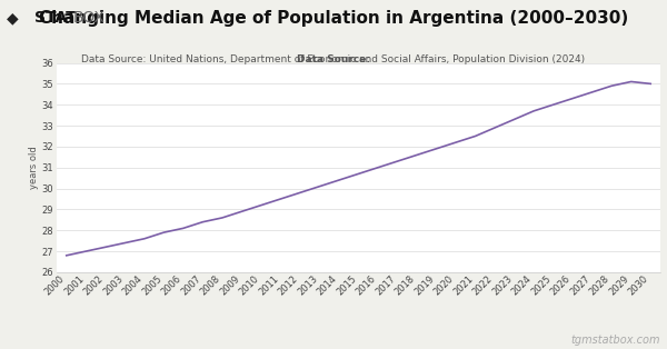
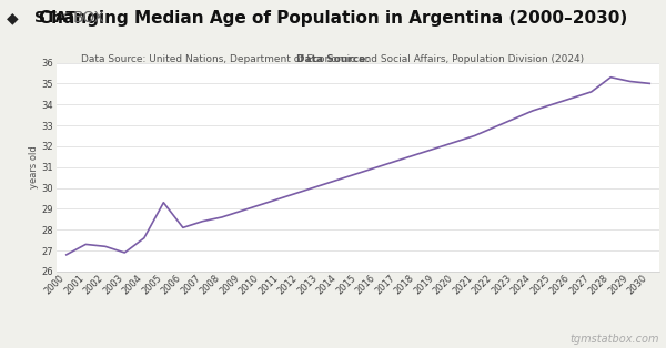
2001: 27.0 -> 27.3
2003: 27.4 -> 26.9
2005: 27.9 -> 29.3
2028: 34.9 -> 35.3
